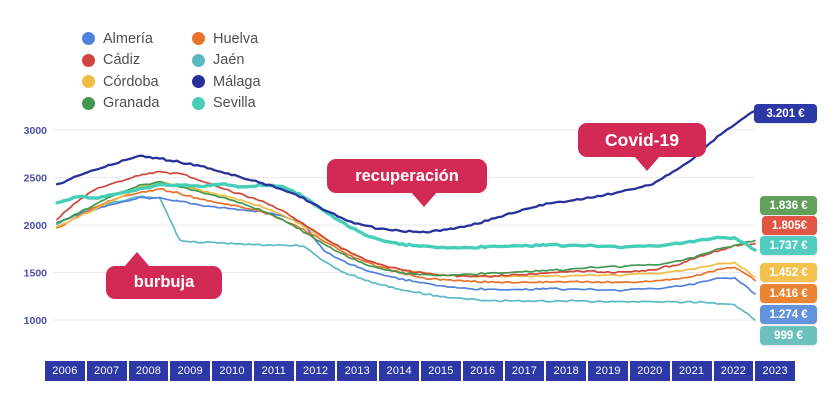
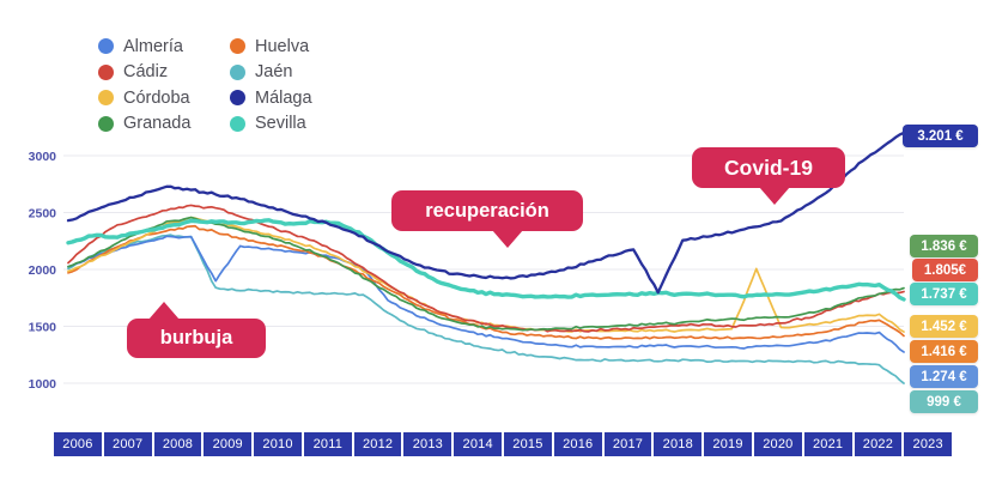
Almería/2009: 2200 -> 1900
Málaga/2018: 2200 -> 1800
Córdoba/2020: 1500 -> 2000
